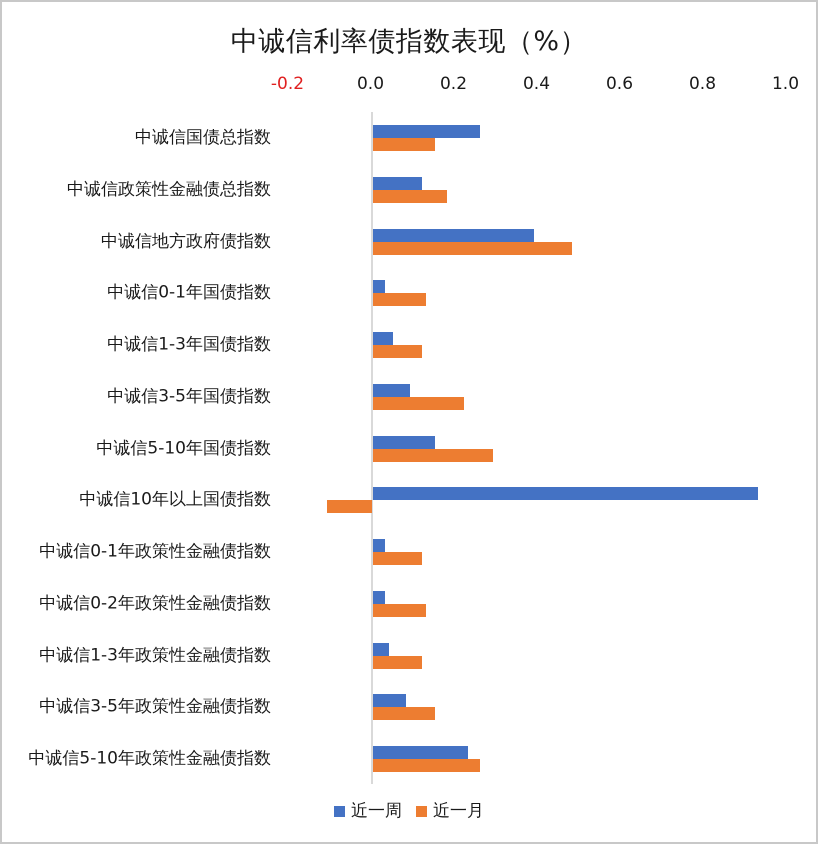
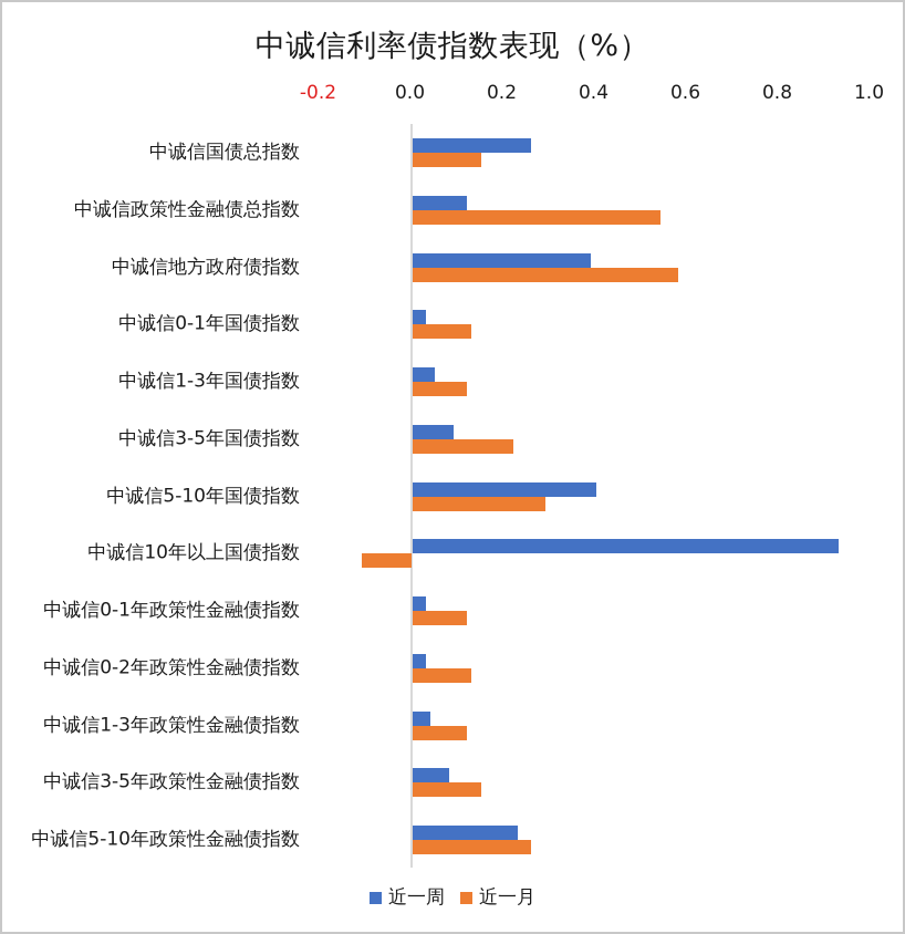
近一月/中诚信政策性金融债总指数: 0.18 -> 0.54
近一月/中诚信地方政府债指数: 0.48 -> 0.58
近一周/中诚信5-10年国债指数: 0.15 -> 0.40
